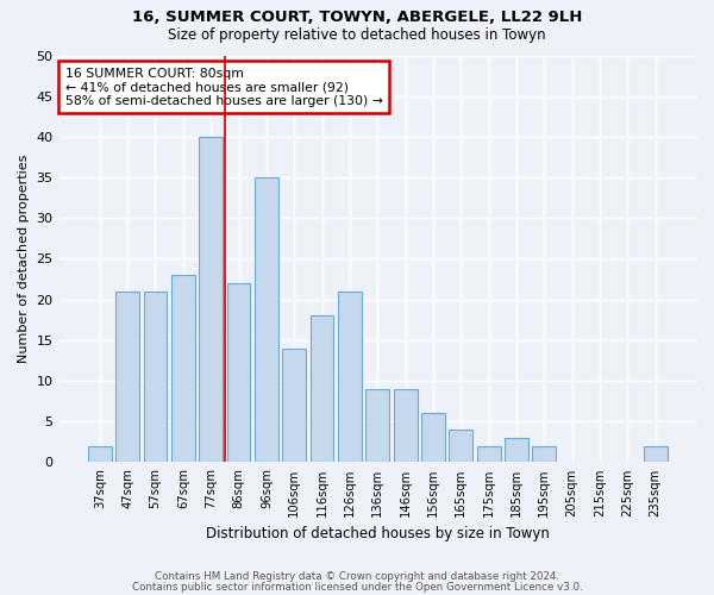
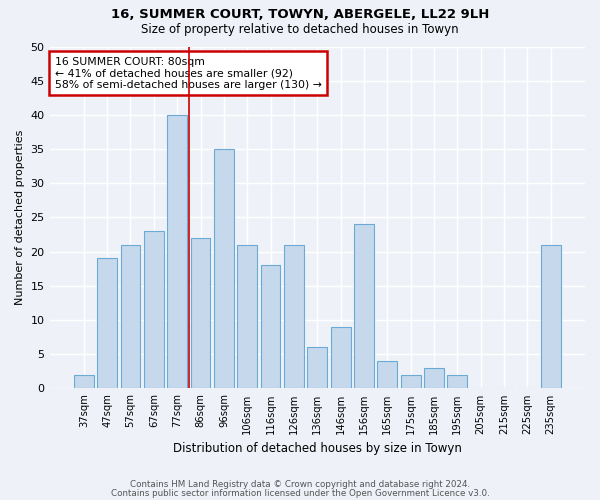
47sqm: 21 -> 19
106sqm: 14 -> 21
136sqm: 9 -> 6
156sqm: 6 -> 24
235sqm: 2 -> 21
